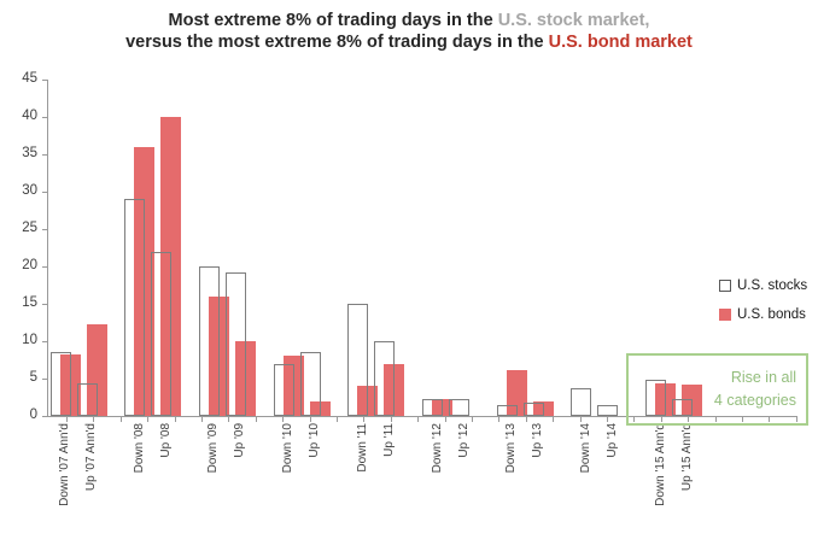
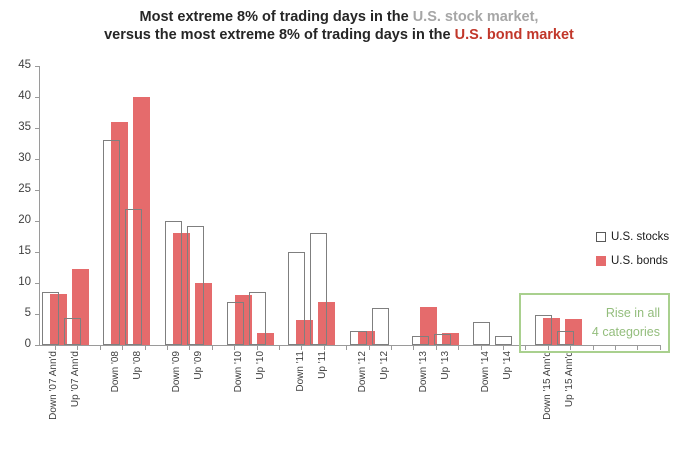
U.S. stocks/Down '08: 29 -> 33
U.S. bonds/Down '09: 16 -> 18
U.S. stocks/Up '11: 10 -> 18
U.S. stocks/Up '12: 2 -> 6
